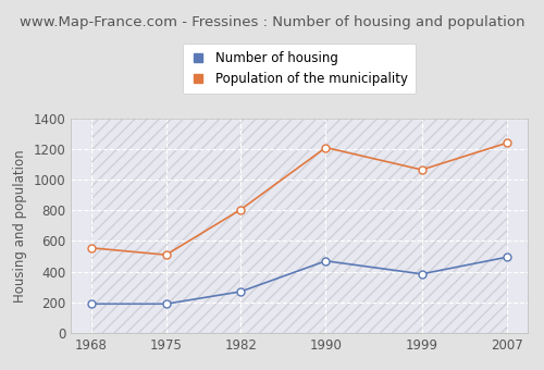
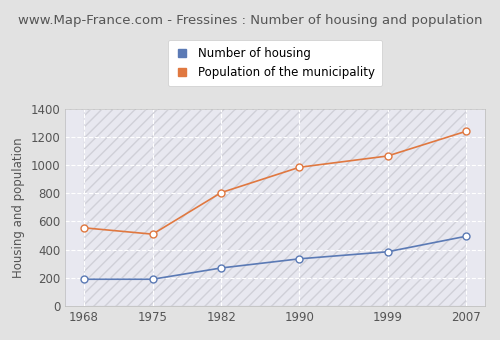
Number of housing/1990: 470 -> 340
Population of the municipality/1990: 1210 -> 980
